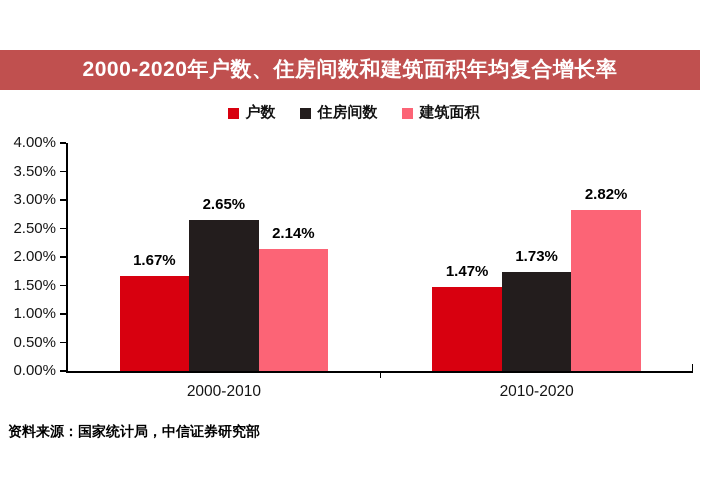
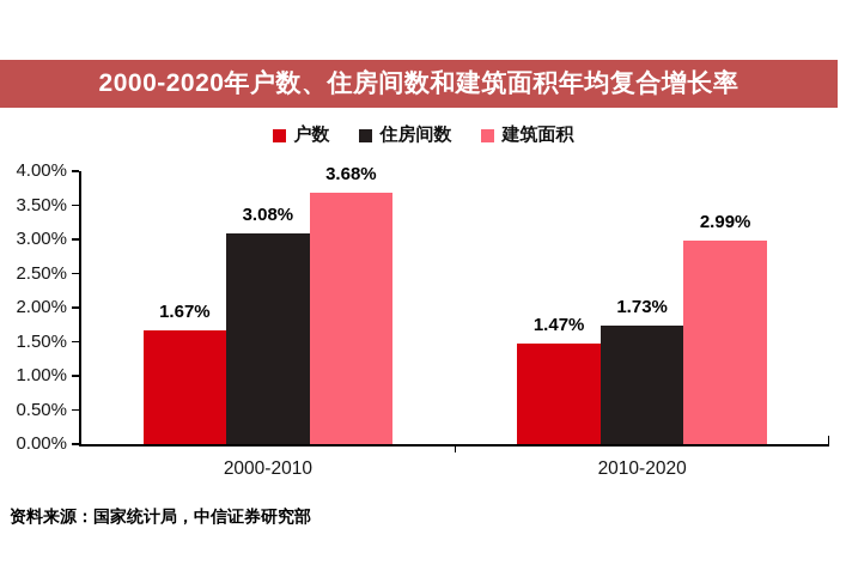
住房间数/2000-2010: 2.65% -> 3.08%
建筑面积/2000-2010: 2.14% -> 3.68%
建筑面积/2010-2020: 2.82% -> 2.99%
